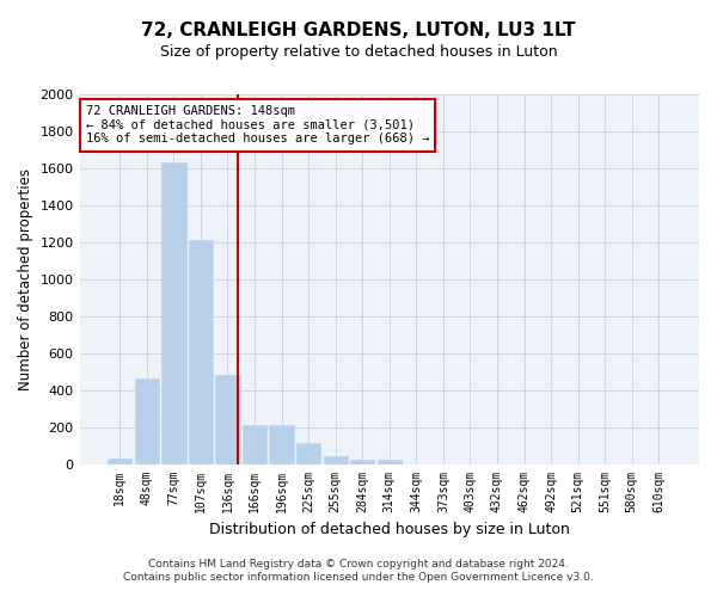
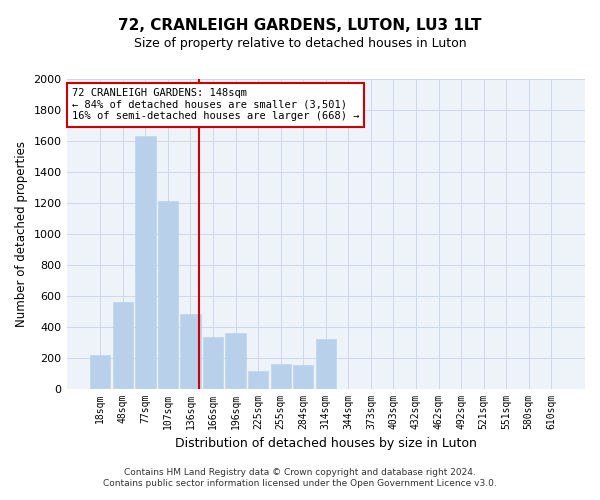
18sqm: 30 -> 220
48sqm: 460 -> 560
166sqm: 210 -> 330
196sqm: 210 -> 360
255sqm: 40 -> 160
284sqm: 30 -> 150
314sqm: 20 -> 320
